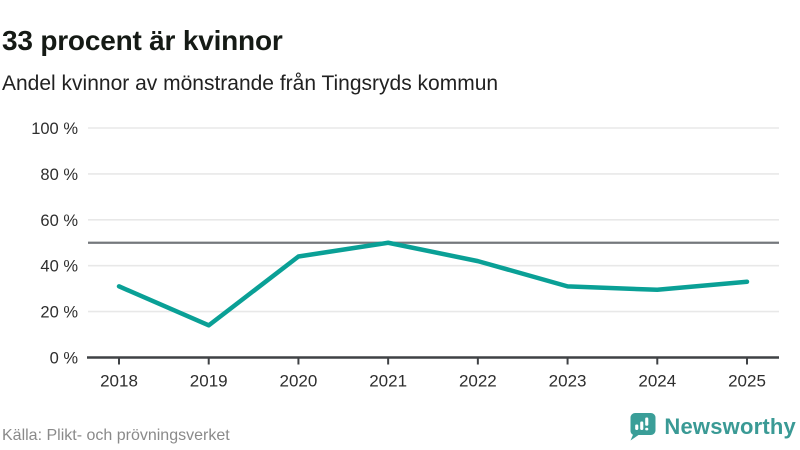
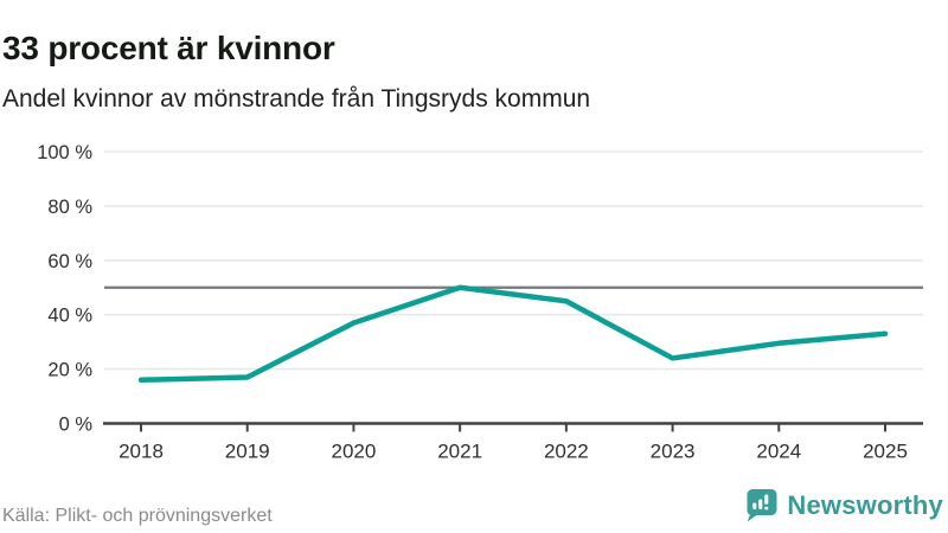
2018: 31% -> 16%
2019: 14% -> 17%
2020: 44% -> 37%
2022: 42% -> 45%
2023: 31% -> 24%
